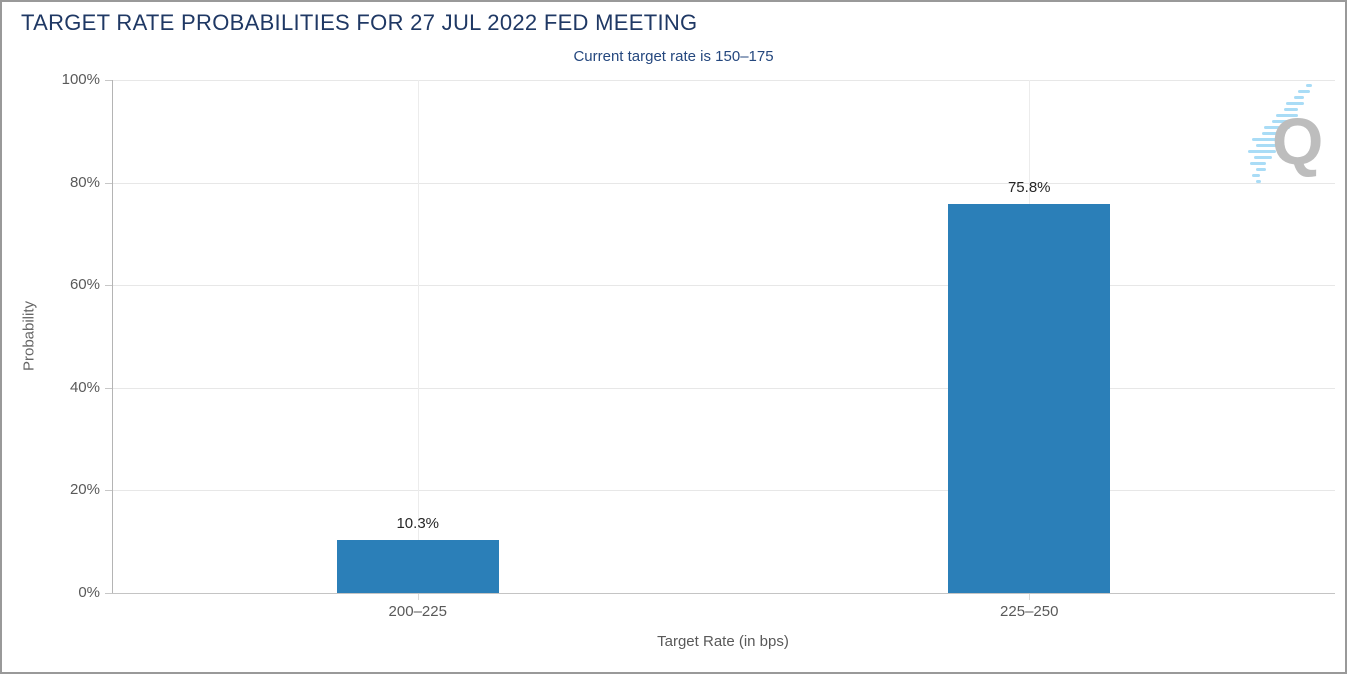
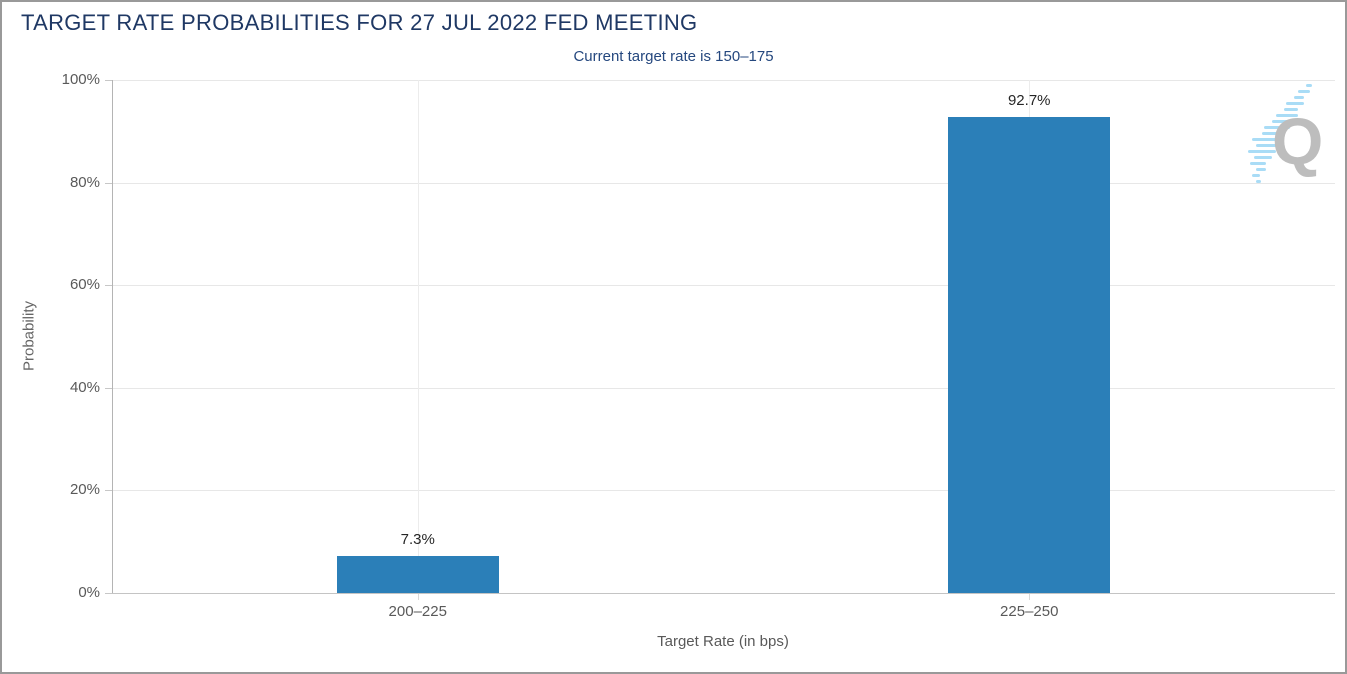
200–225: 10.3% -> 7.3%
225–250: 75.8% -> 92.7%
